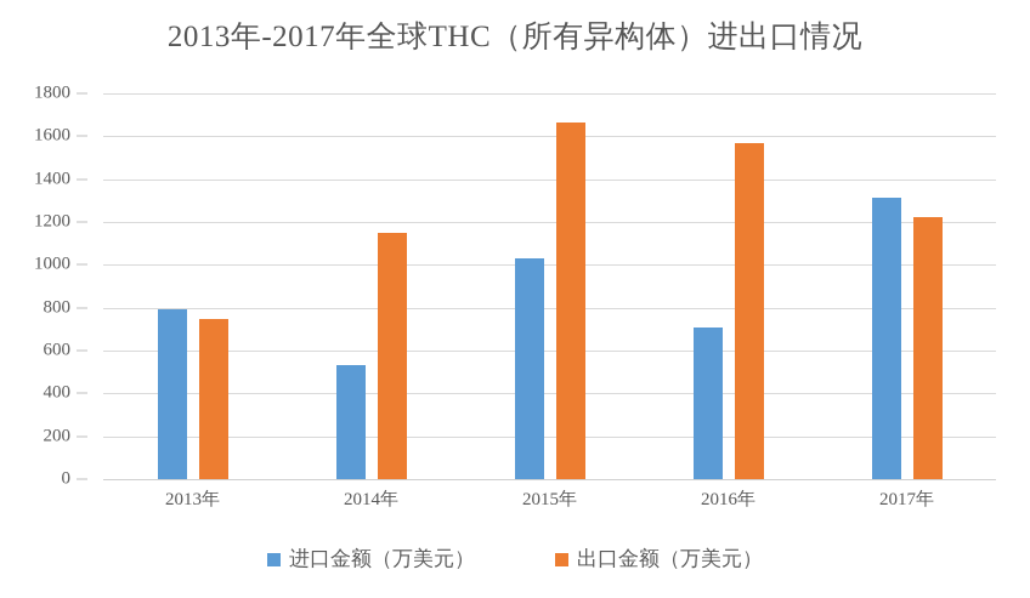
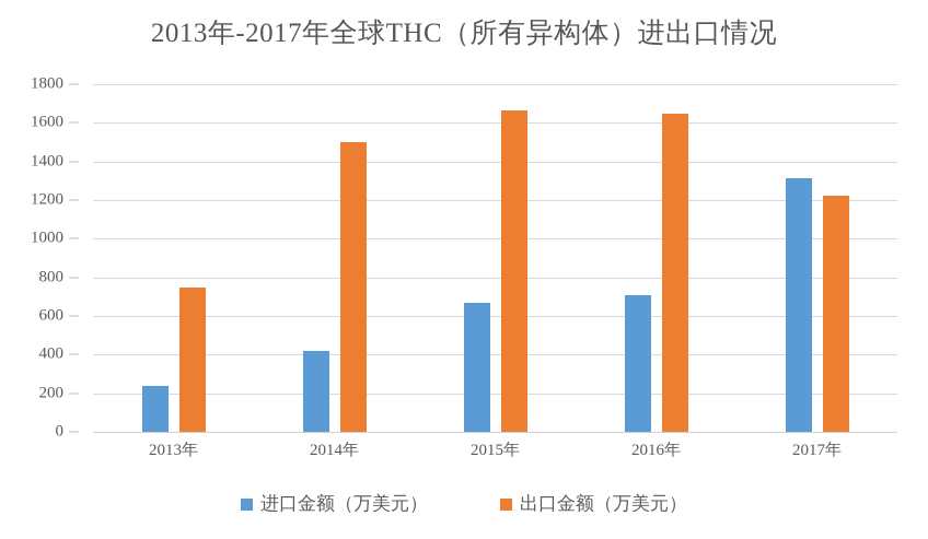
进口金额（万美元）/2013年: 790 -> 240
进口金额（万美元）/2014年: 530 -> 420
出口金额（万美元）/2014年: 1150 -> 1500
进口金额（万美元）/2015年: 1030 -> 670
出口金额（万美元）/2016年: 1570 -> 1650
